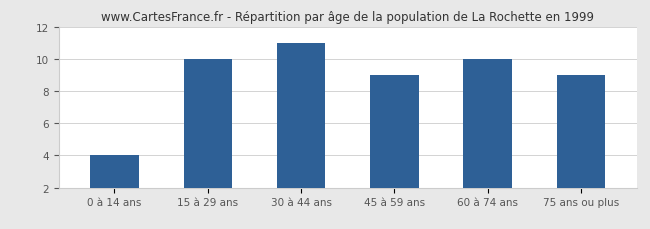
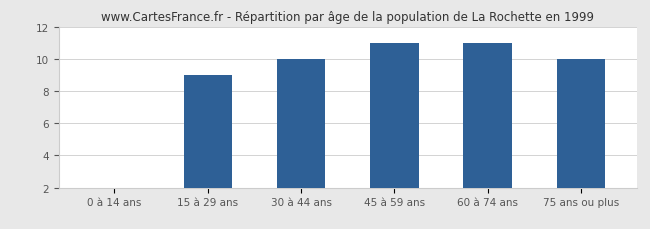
0 à 14 ans: 4 -> 2
15 à 29 ans: 10 -> 9
30 à 44 ans: 11 -> 10
45 à 59 ans: 9 -> 11
60 à 74 ans: 10 -> 11
75 ans ou plus: 9 -> 10
